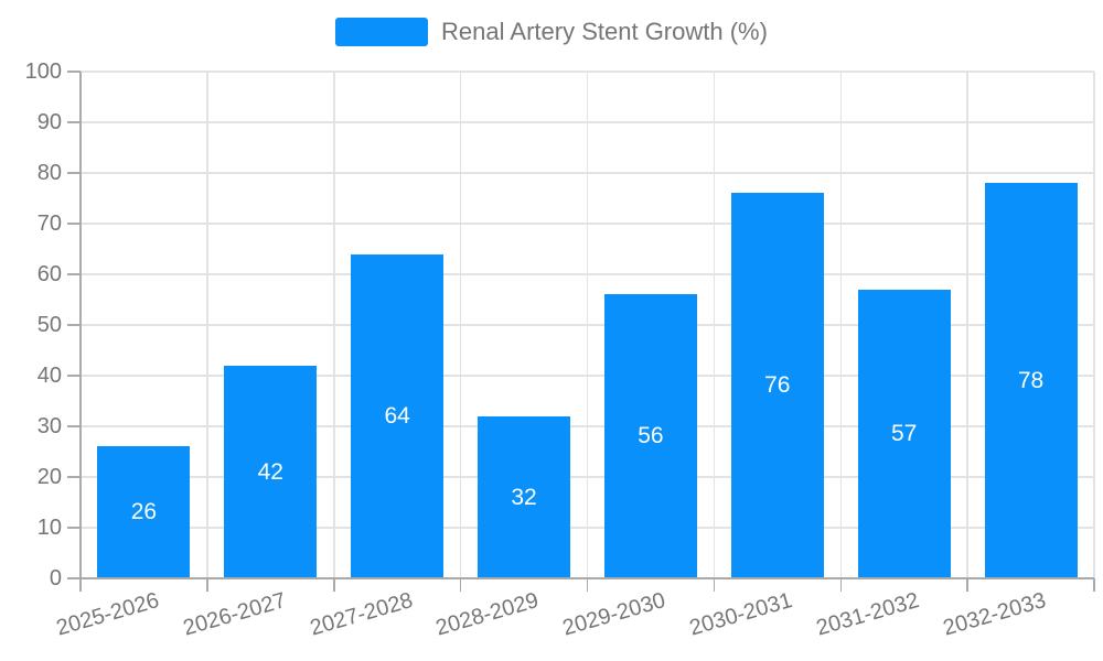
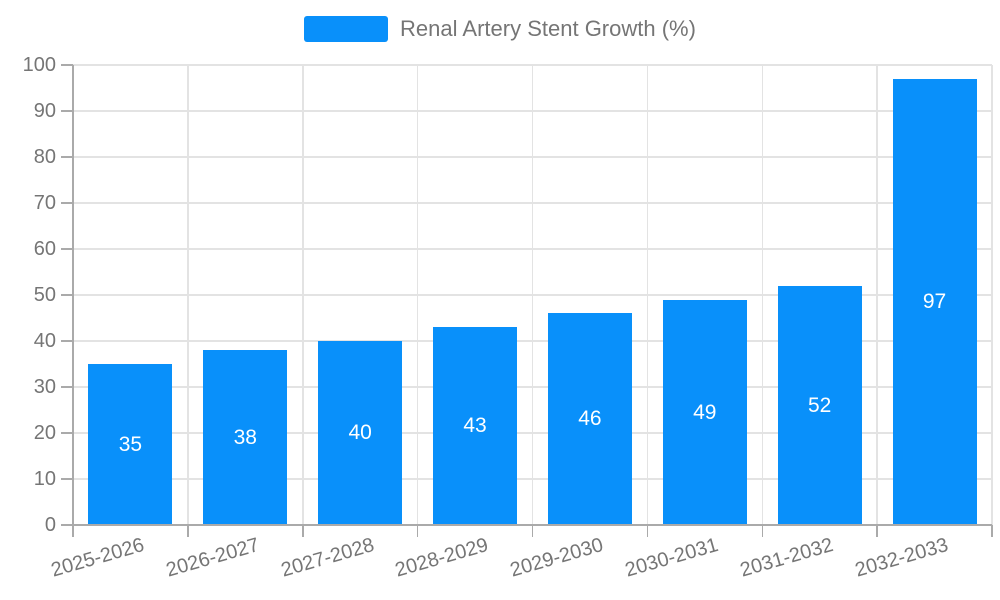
2025-2026: 26 -> 35
2026-2027: 42 -> 38
2027-2028: 64 -> 40
2028-2029: 32 -> 43
2029-2030: 56 -> 46
2030-2031: 76 -> 49
2031-2032: 57 -> 52
2032-2033: 78 -> 97
